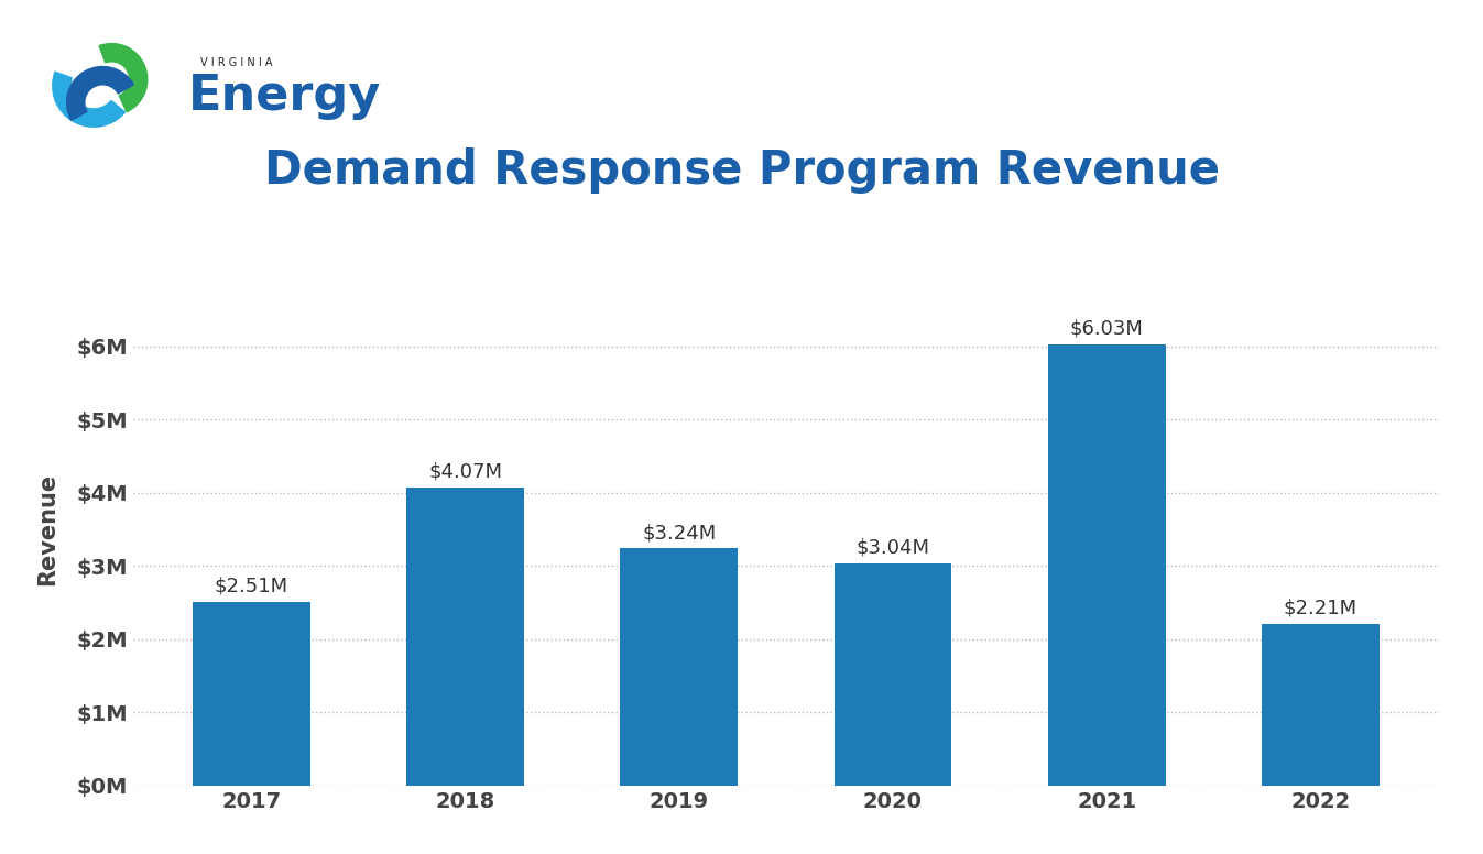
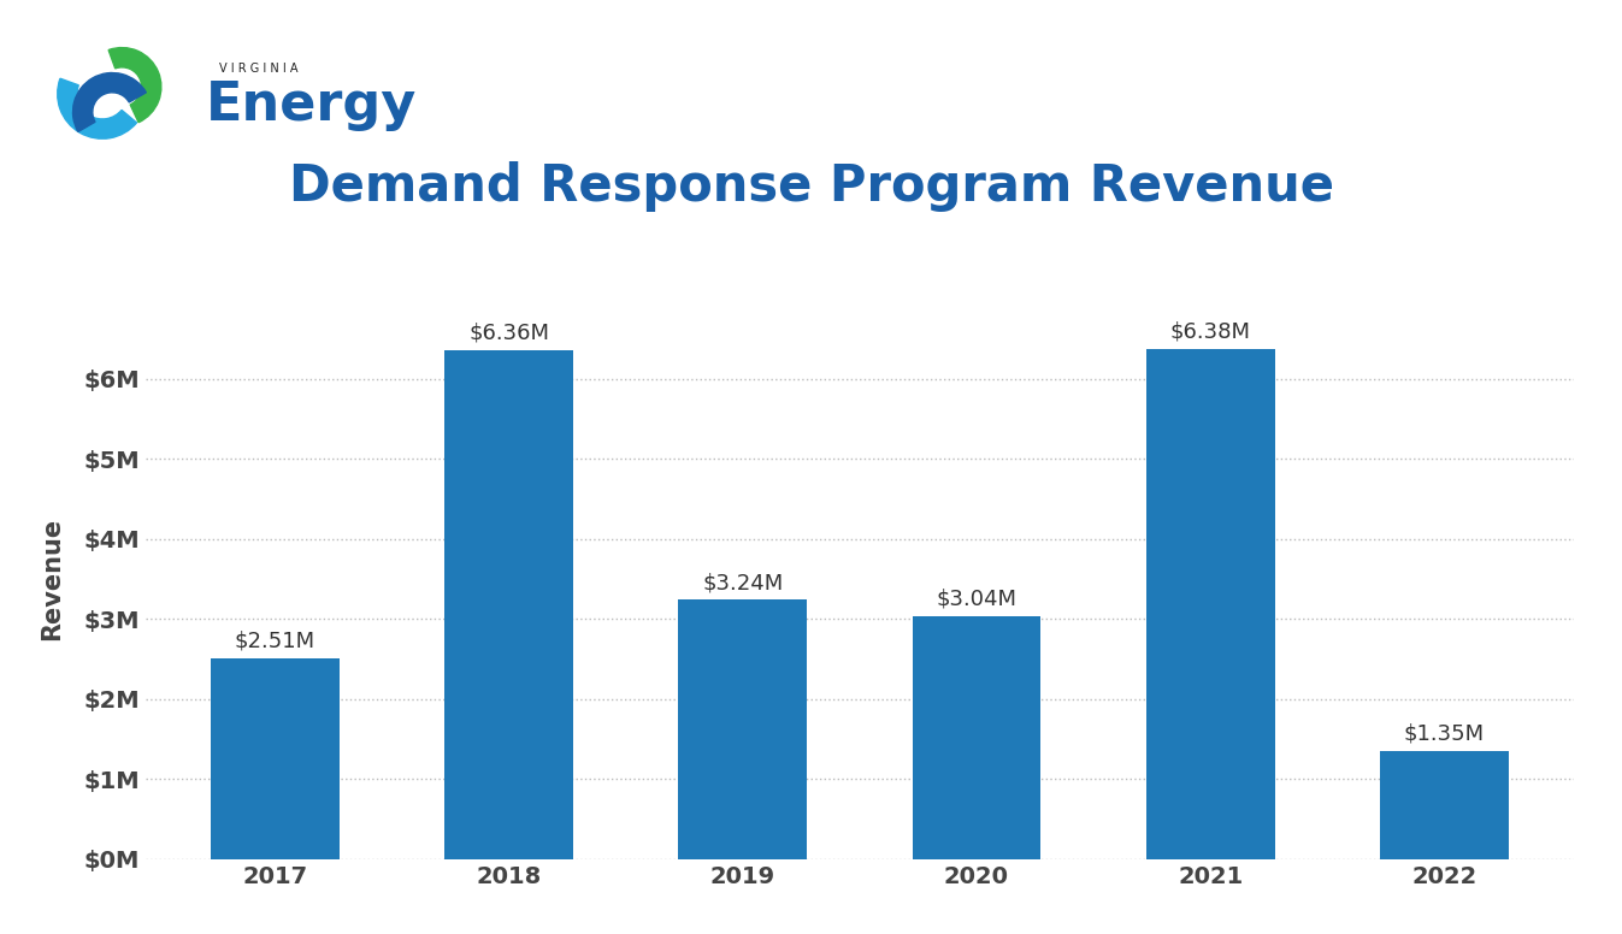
2018: $4.07M -> $6.36M
2021: $6.03M -> $6.38M
2022: $2.21M -> $1.35M
